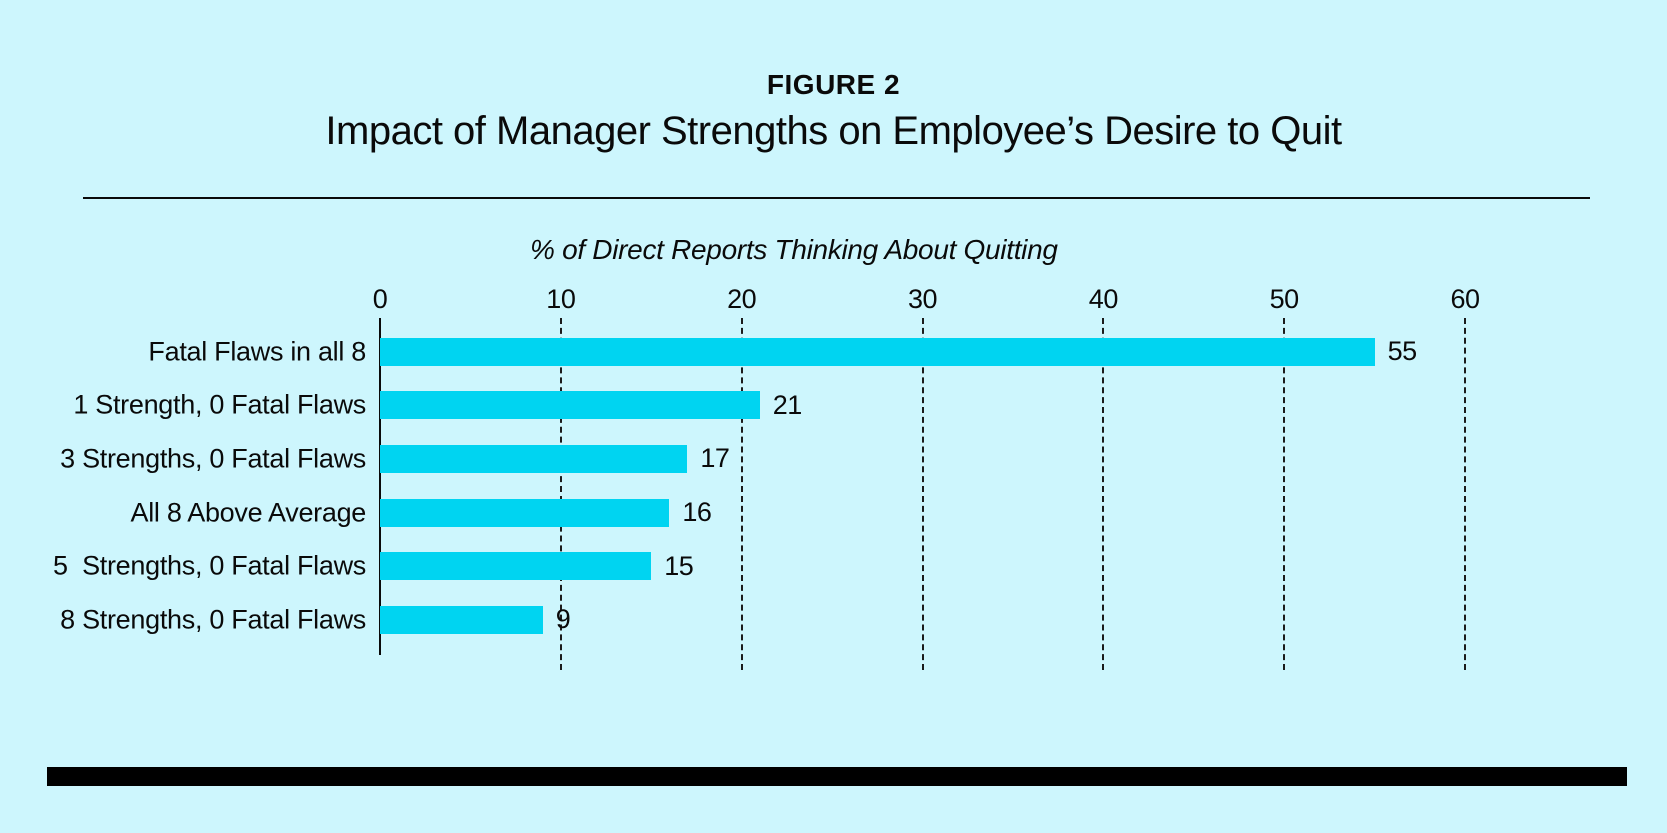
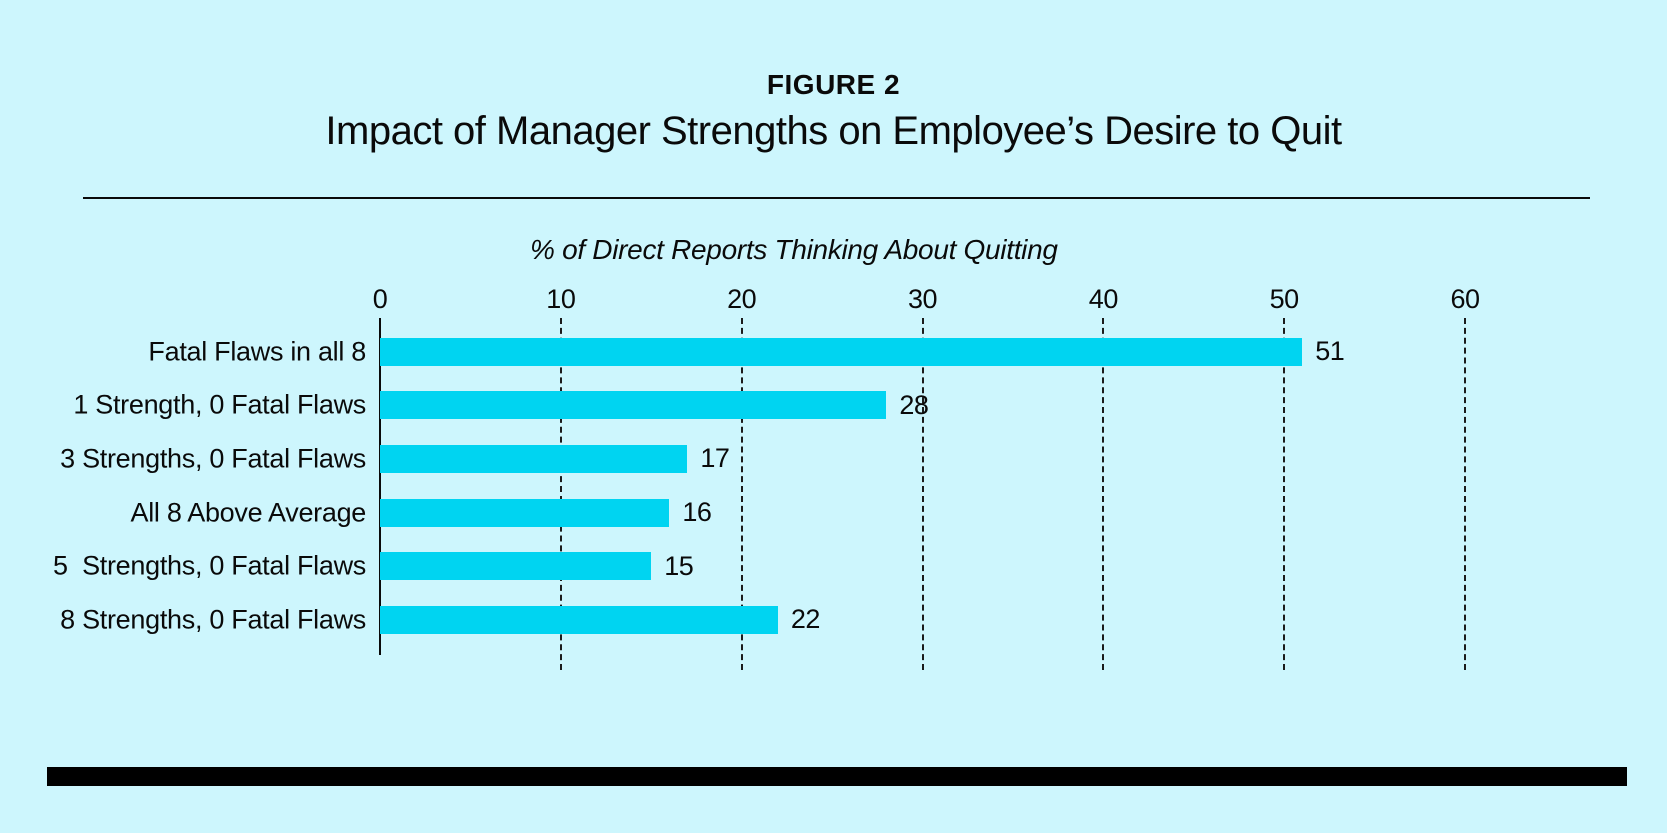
Fatal Flaws in all 8: 55 -> 51
1 Strength, 0 Fatal Flaws: 21 -> 28
8 Strengths, 0 Fatal Flaws: 9 -> 22
